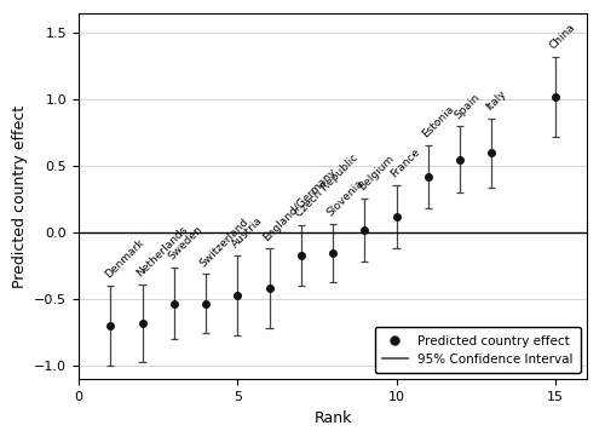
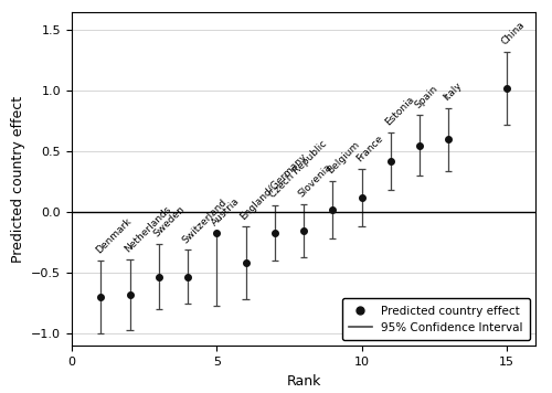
5: -0.47 -> -0.17
